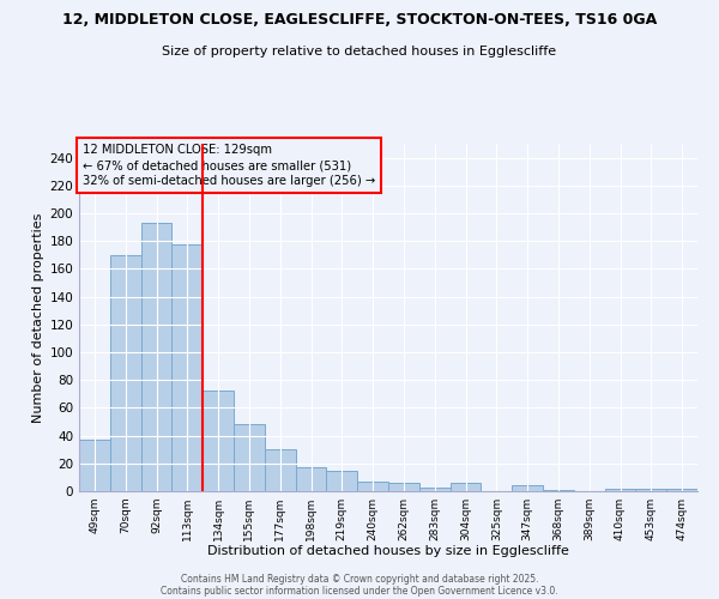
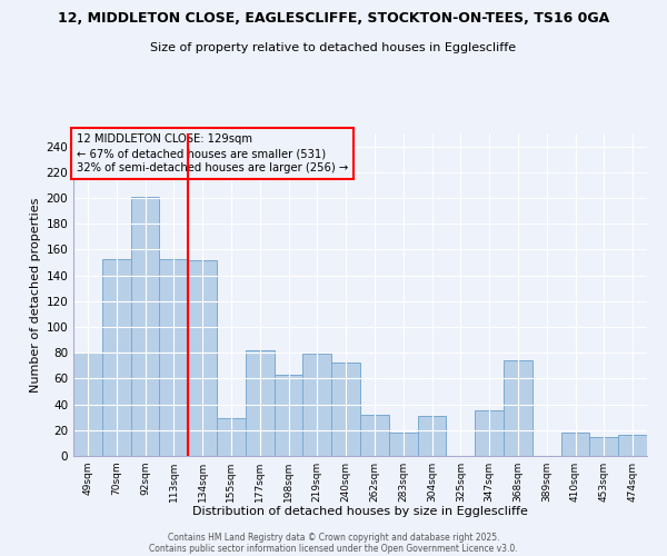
49sqm: 37 -> 80
70sqm: 170 -> 153
92sqm: 193 -> 201
113sqm: 178 -> 153
134sqm: 72 -> 152
155sqm: 48 -> 29
177sqm: 30 -> 82
198sqm: 17 -> 63
219sqm: 15 -> 79
240sqm: 7 -> 72
262sqm: 6 -> 32
283sqm: 3 -> 18
304sqm: 6 -> 31
347sqm: 4 -> 35
368sqm: 1 -> 74
410sqm: 2 -> 18
453sqm: 2 -> 15
474sqm: 2 -> 16
